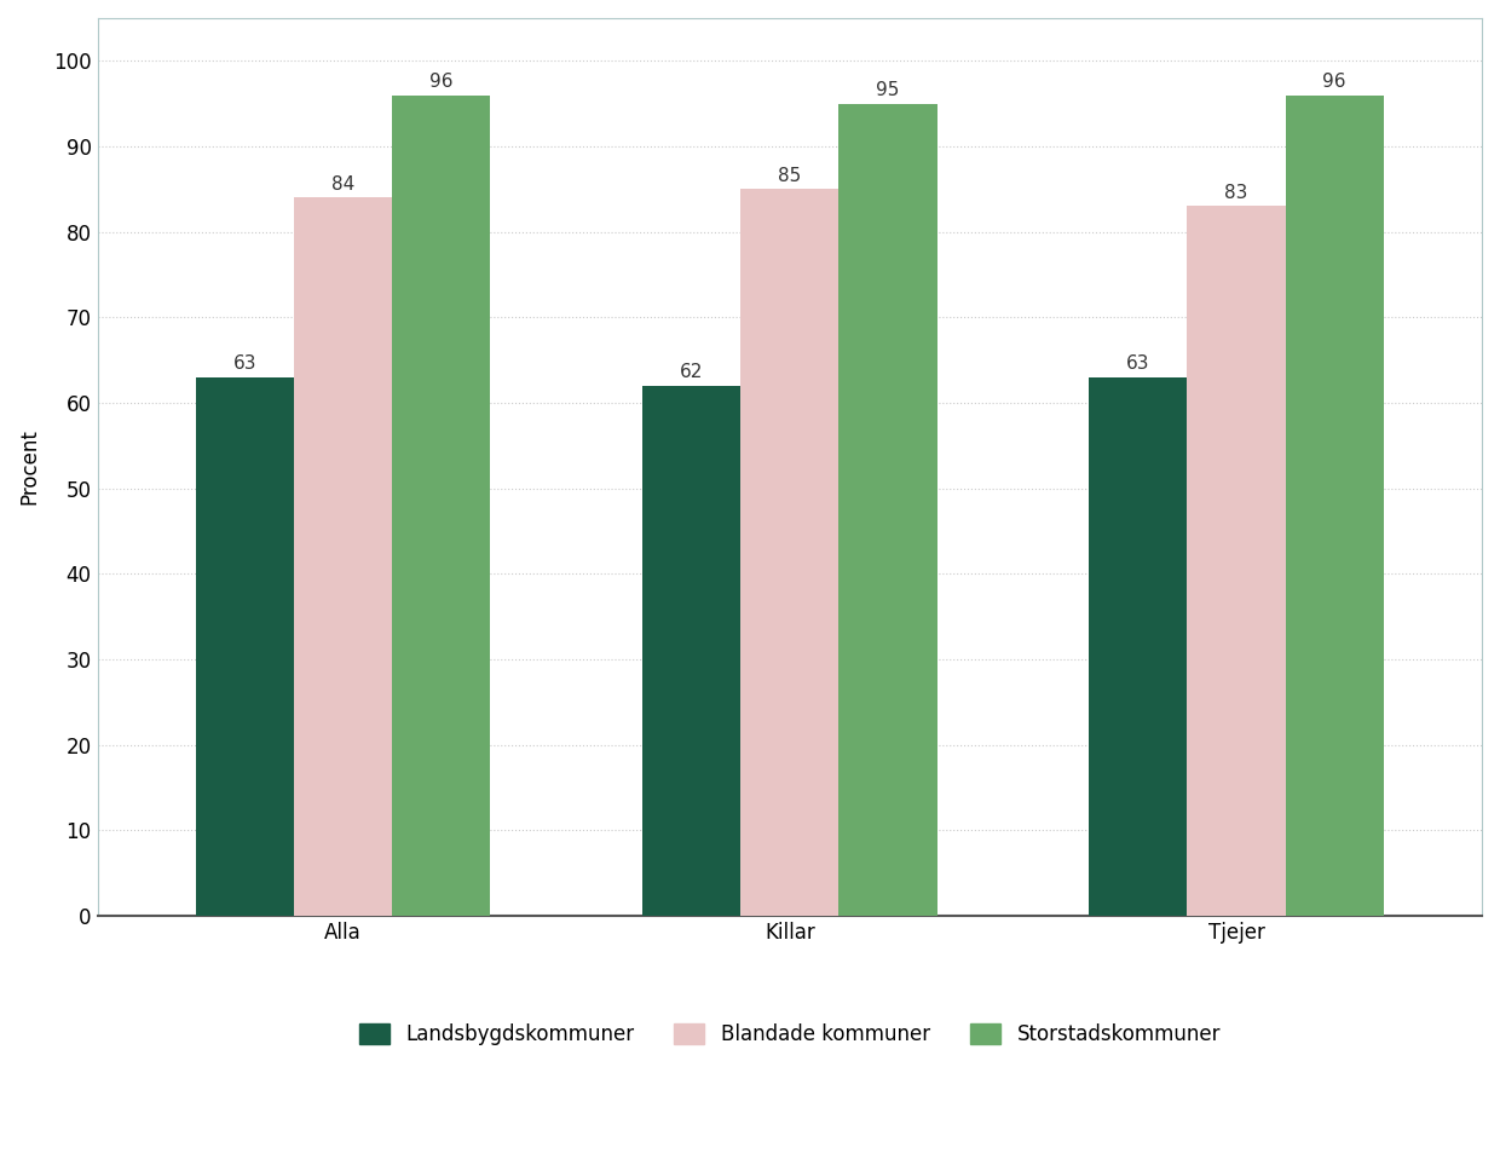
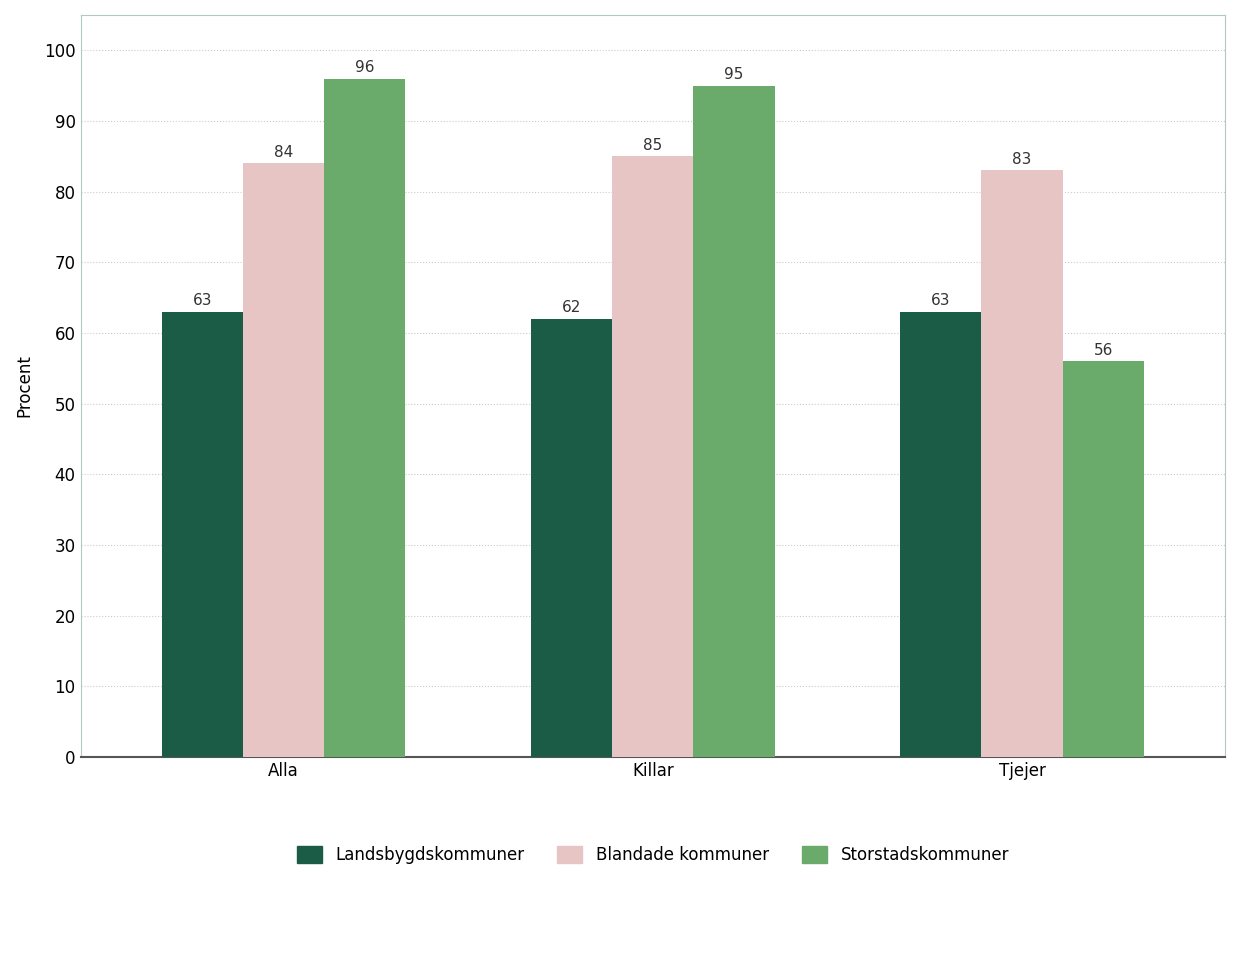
Storstadskommuner/Tjejer: 96 -> 56
